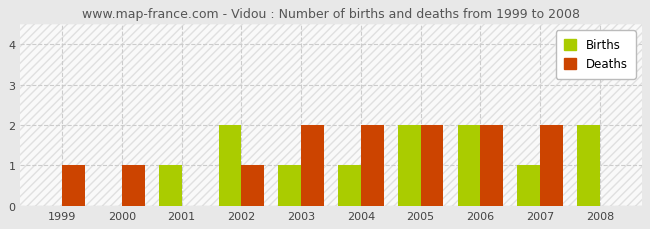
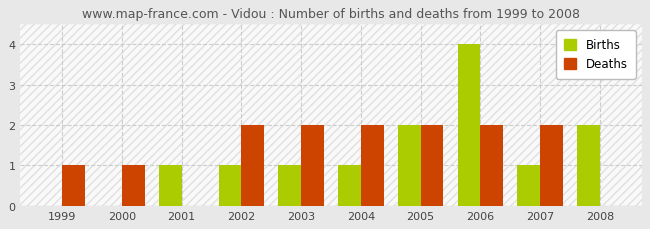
Births/2002: 2 -> 1
Deaths/2002: 1 -> 2
Births/2006: 2 -> 4
